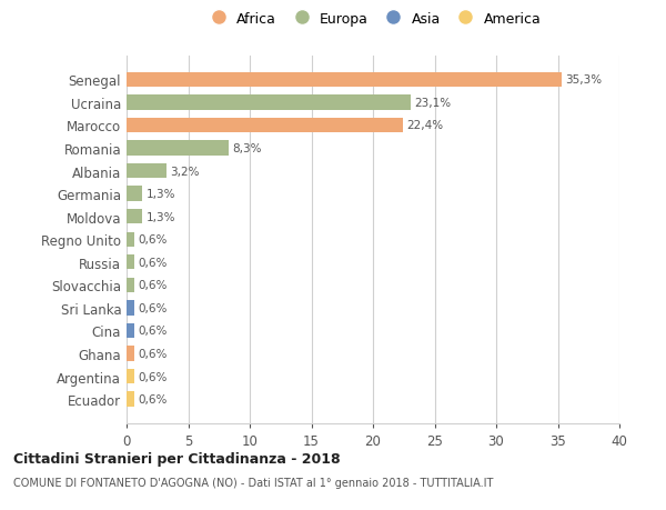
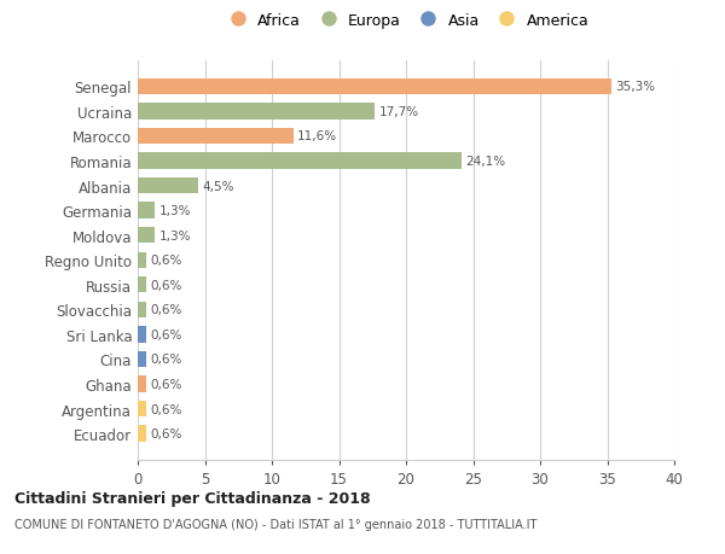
Ucraina: 23,1% -> 17,7%
Marocco: 22,4% -> 11,6%
Romania: 8,3% -> 24,1%
Albania: 3,2% -> 4,5%
